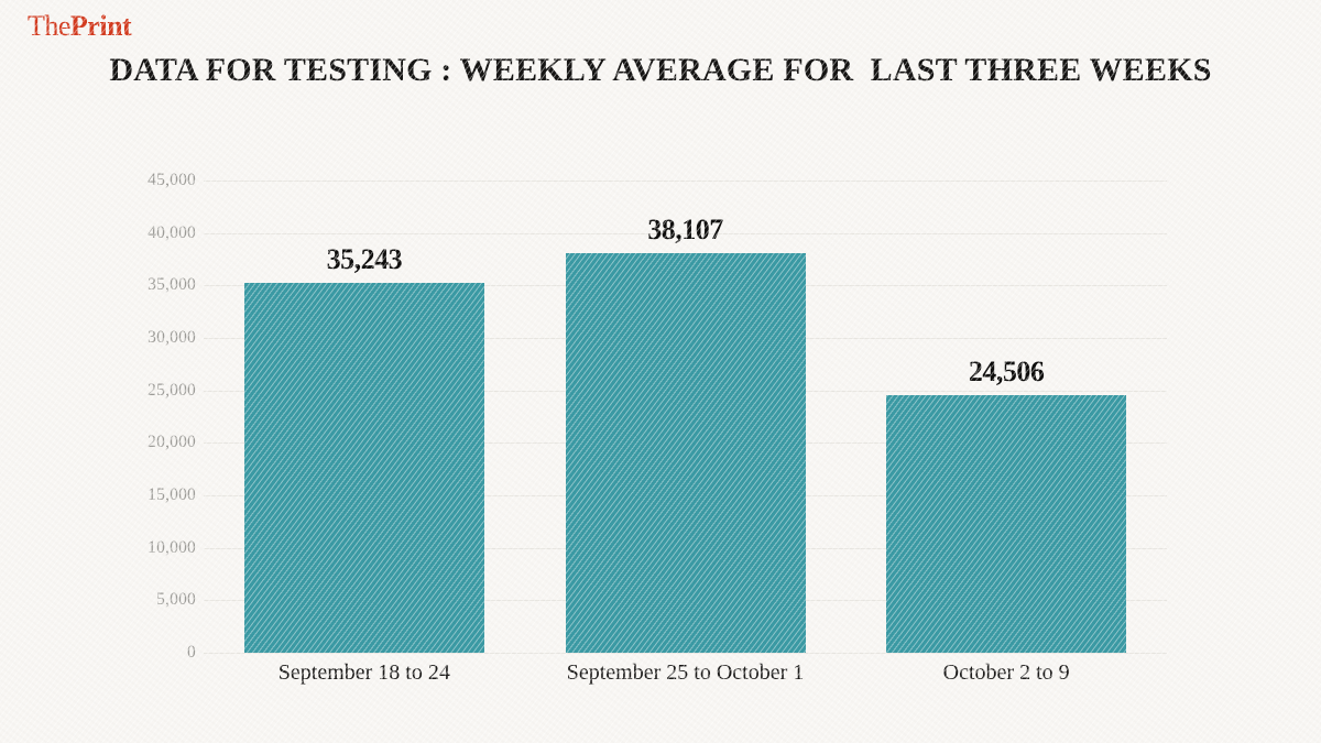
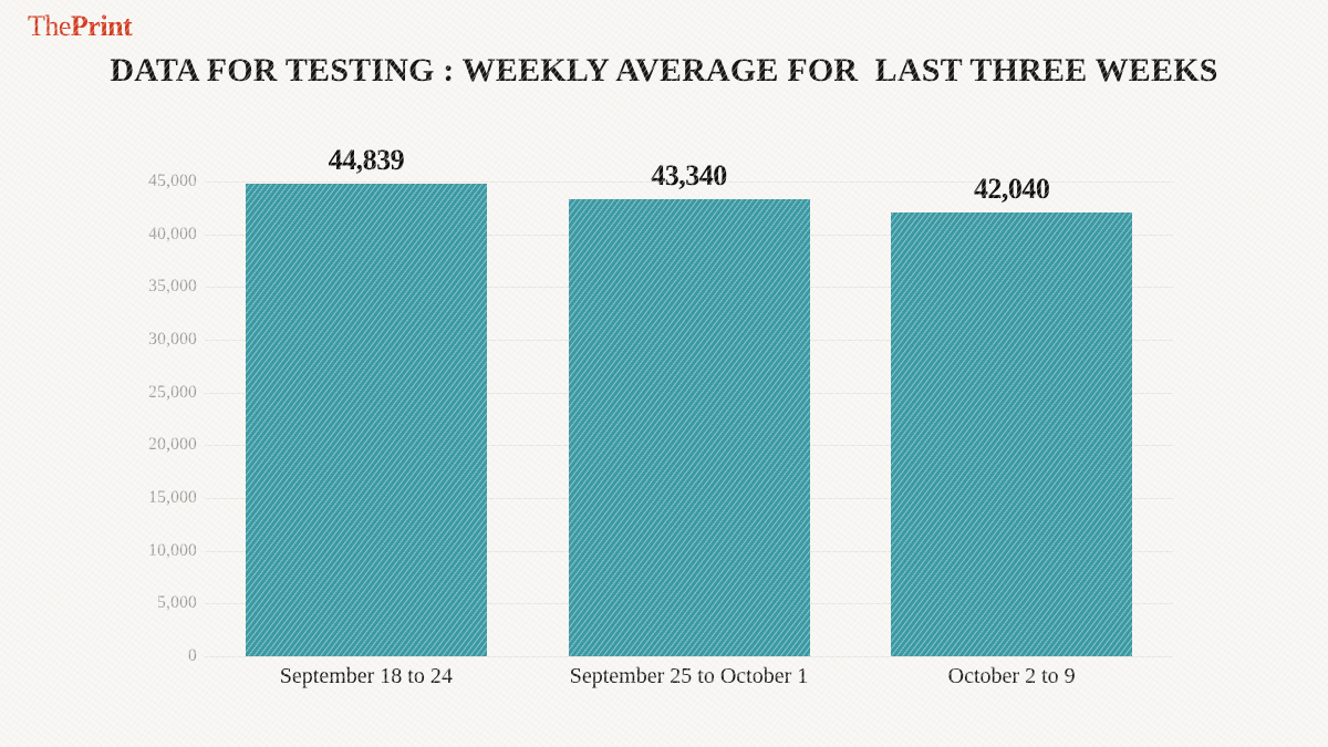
September 18 to 24: 35,243 -> 44,839
September 25 to October 1: 38,107 -> 43,340
October 2 to 9: 24,506 -> 42,040
